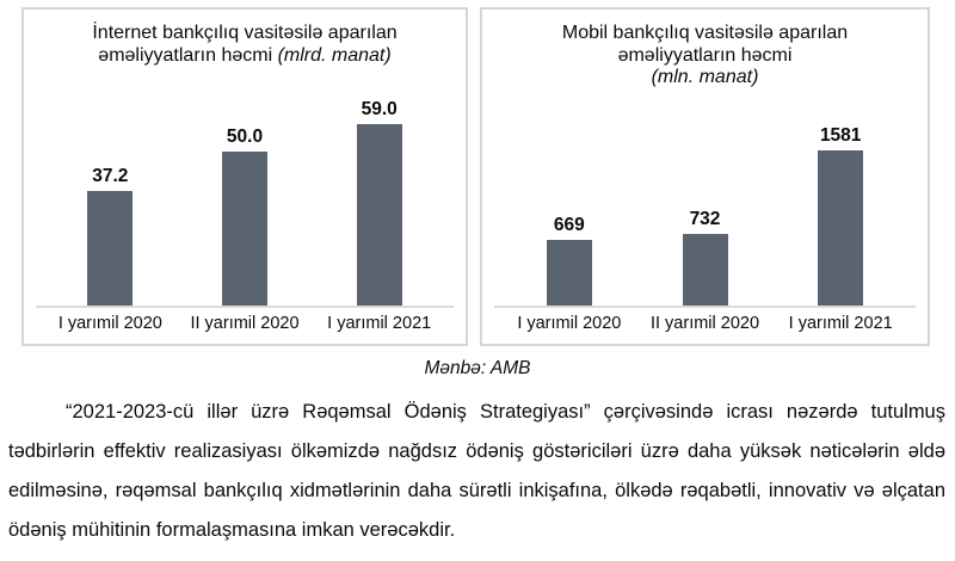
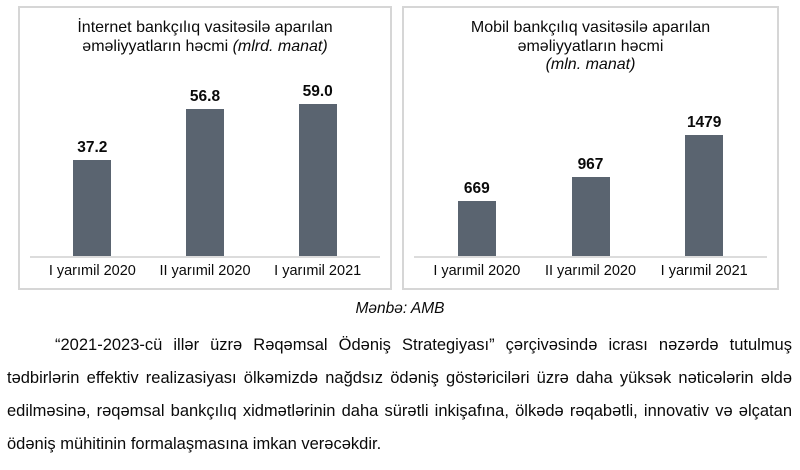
İnternet bankçılıq vasitəsilə aparılan əməliyyatların həcmi/II yarımil 2020: 50.0 -> 56.8
Mobil bankçılıq vasitəsilə aparılan əməliyyatların həcmi/II yarımil 2020: 732 -> 967
Mobil bankçılıq vasitəsilə aparılan əməliyyatların həcmi/I yarımil 2021: 1581 -> 1479
